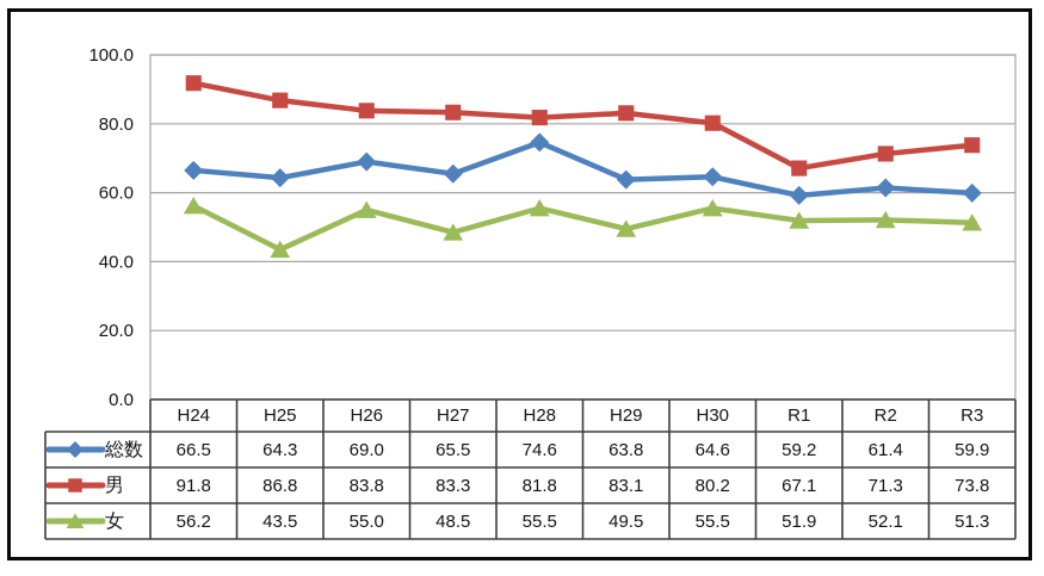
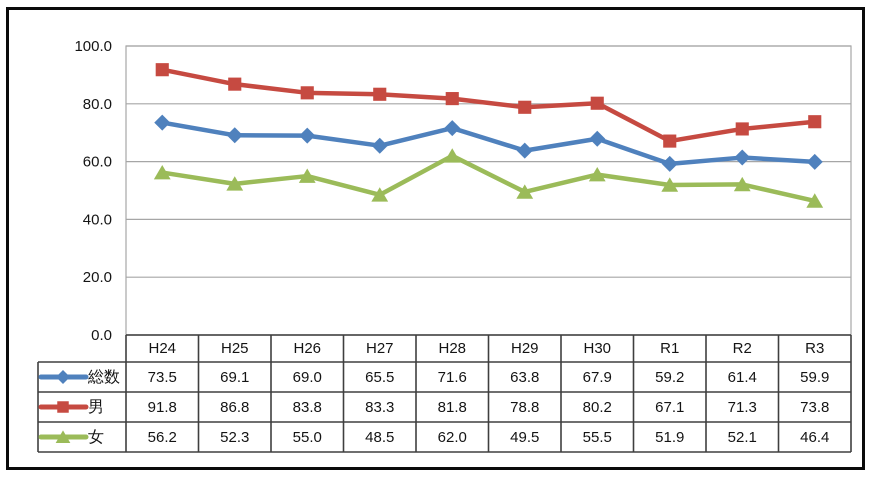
総数/H24: 66.5 -> 73.5
総数/H25: 64.3 -> 69.1
女/H25: 43.5 -> 52.3
総数/H28: 74.6 -> 71.6
女/H28: 55.5 -> 62.0
男/H29: 83.1 -> 78.8
総数/H30: 64.6 -> 67.9
女/R3: 51.3 -> 46.4
